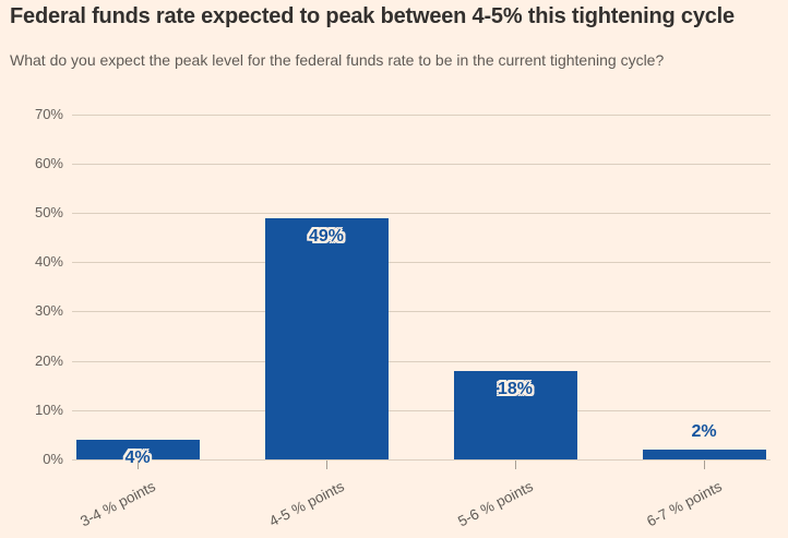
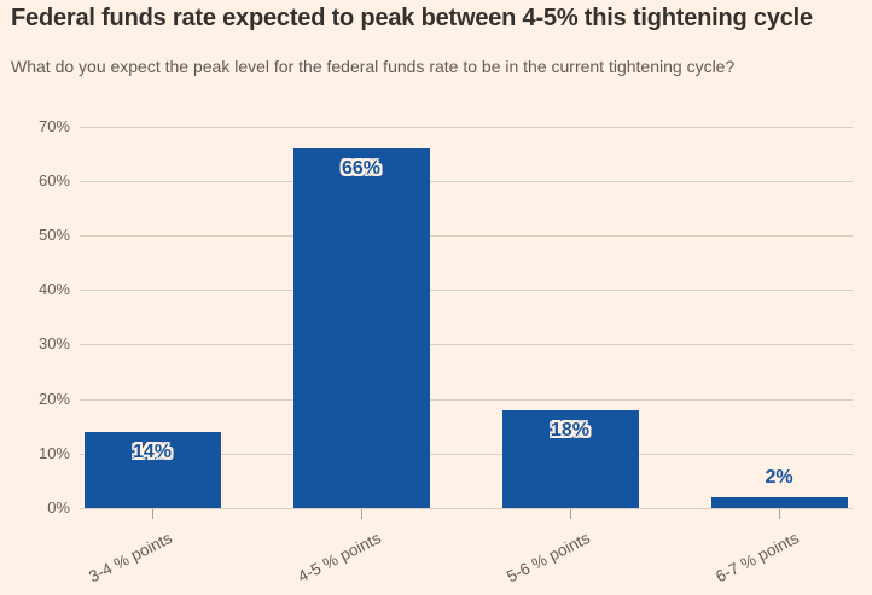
3-4 % points: 4% -> 14%
4-5 % points: 49% -> 66%
